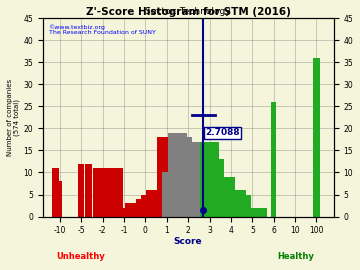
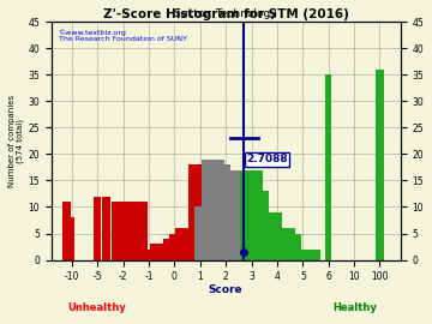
6: 26 -> 35
